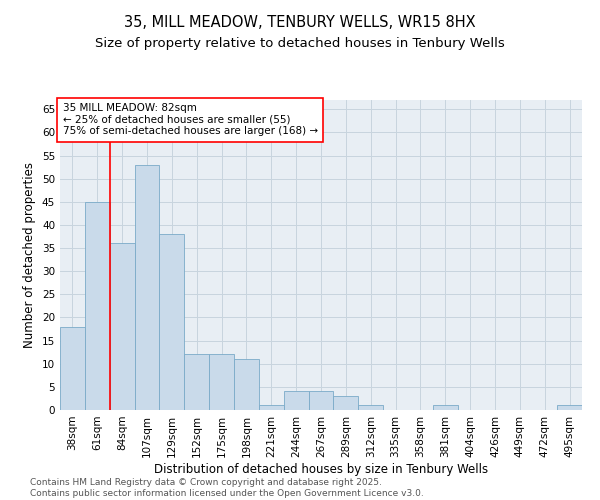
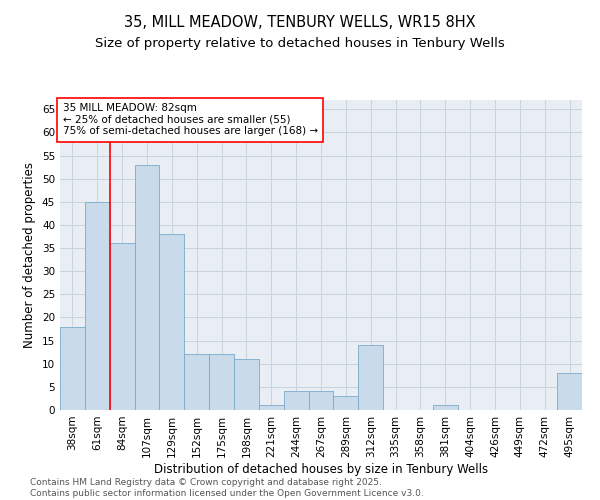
312sqm: 1 -> 14
495sqm: 1 -> 8
